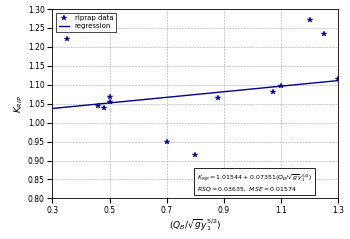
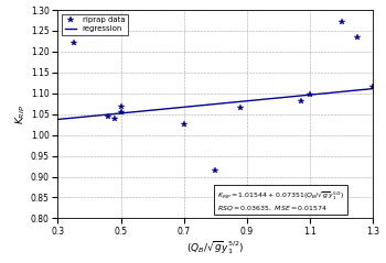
0.7: 0.950 -> 1.025
